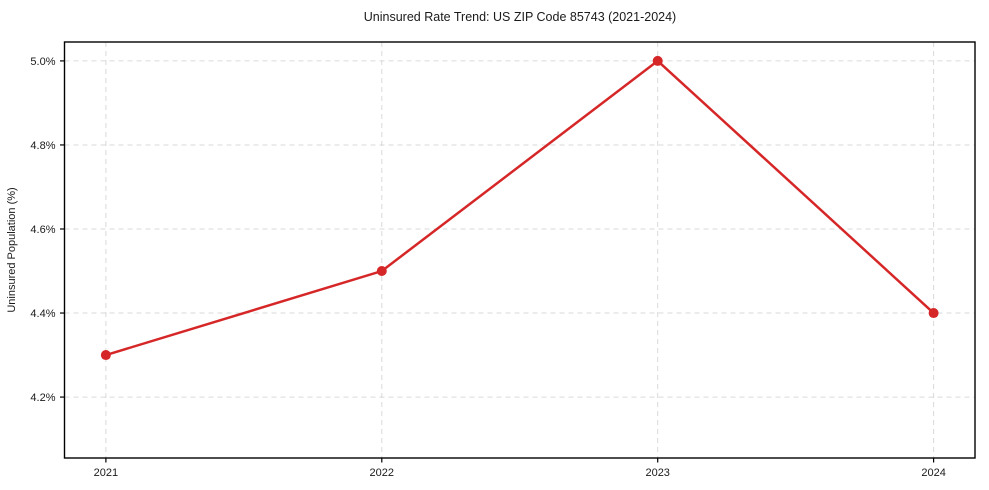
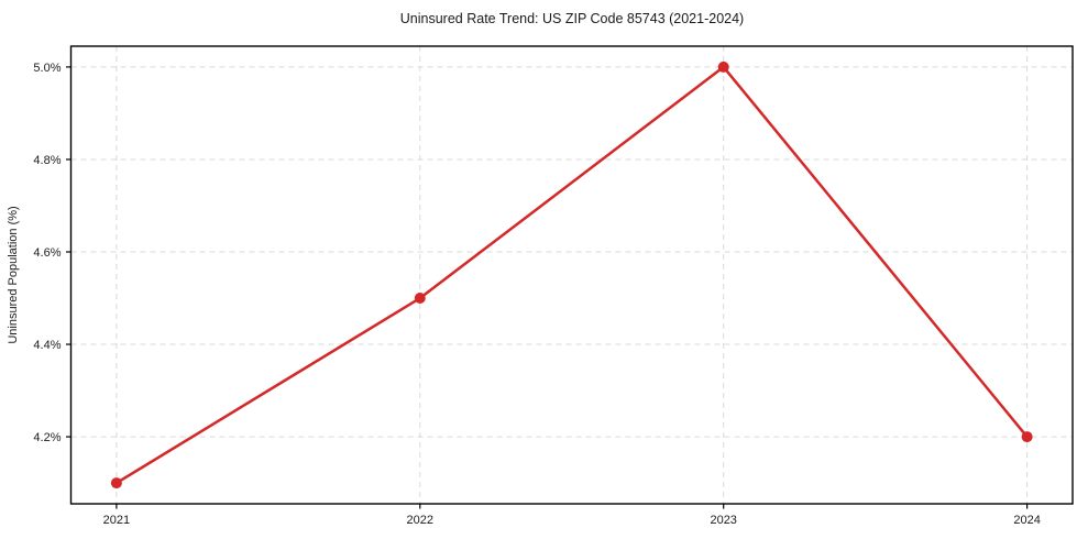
2021: 4.3% -> 4.1%
2024: 4.4% -> 4.2%
